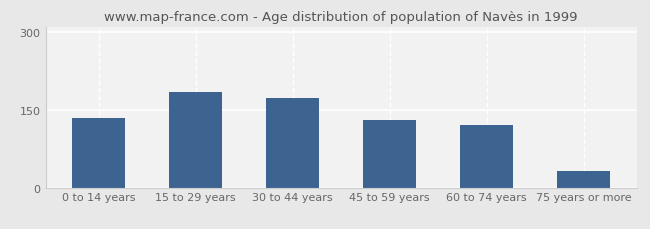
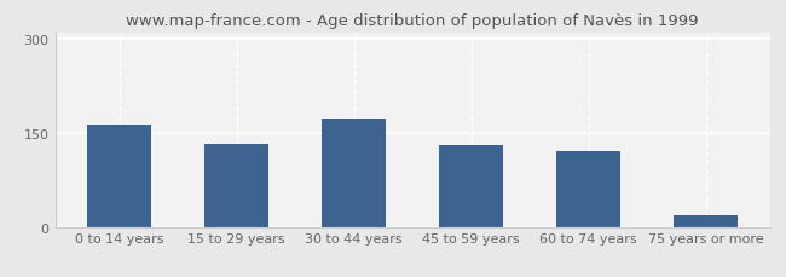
0 to 14 years: 134 -> 163
15 to 29 years: 184 -> 132
75 years or more: 32 -> 18
